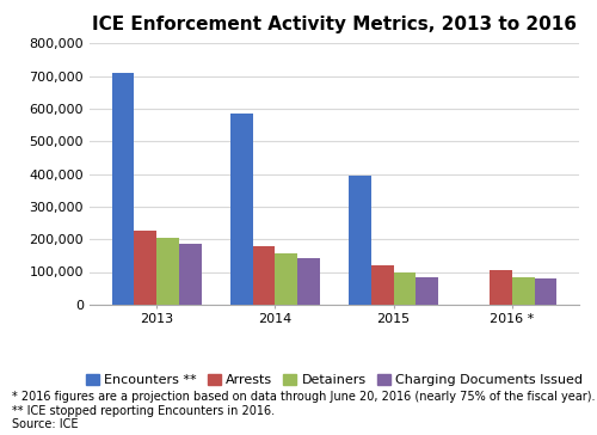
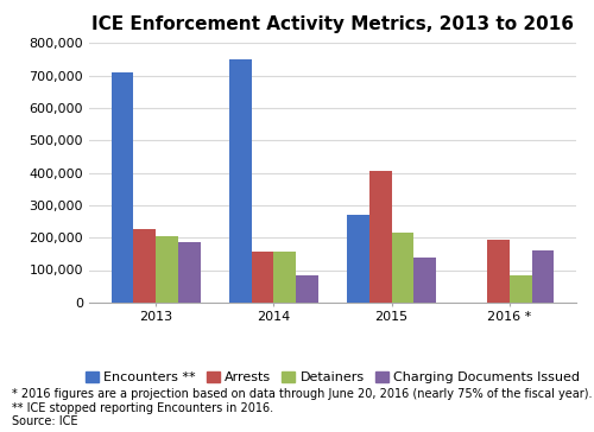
Encounters **/2014: 585,000 -> 750,000
Arrests/2014: 180,000 -> 155,000
Charging Documents Issued/2014: 142,000 -> 85,000
Encounters **/2015: 395,000 -> 270,000
Arrests/2015: 120,000 -> 405,000
Detainers/2015: 99,000 -> 215,000
Charging Documents Issued/2015: 84,000 -> 140,000
Arrests/2016 *: 107,000 -> 195,000
Charging Documents Issued/2016 *: 79,000 -> 160,000
